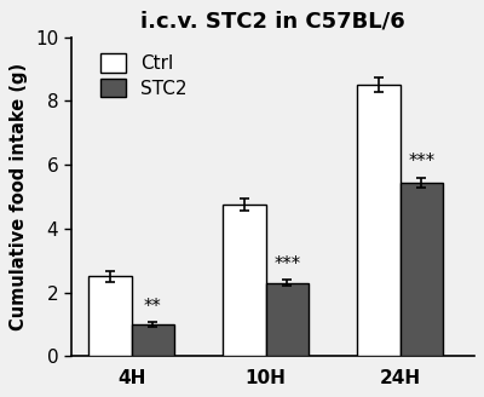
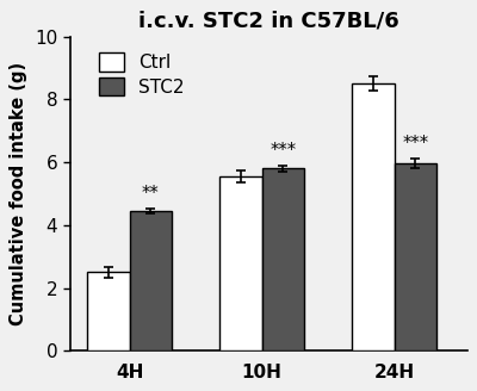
STC2/4H: 1.00 -> 4.45
Ctrl/10H: 4.75 -> 5.55
STC2/10H: 2.30 -> 5.80
STC2/24H: 5.45 -> 5.95
